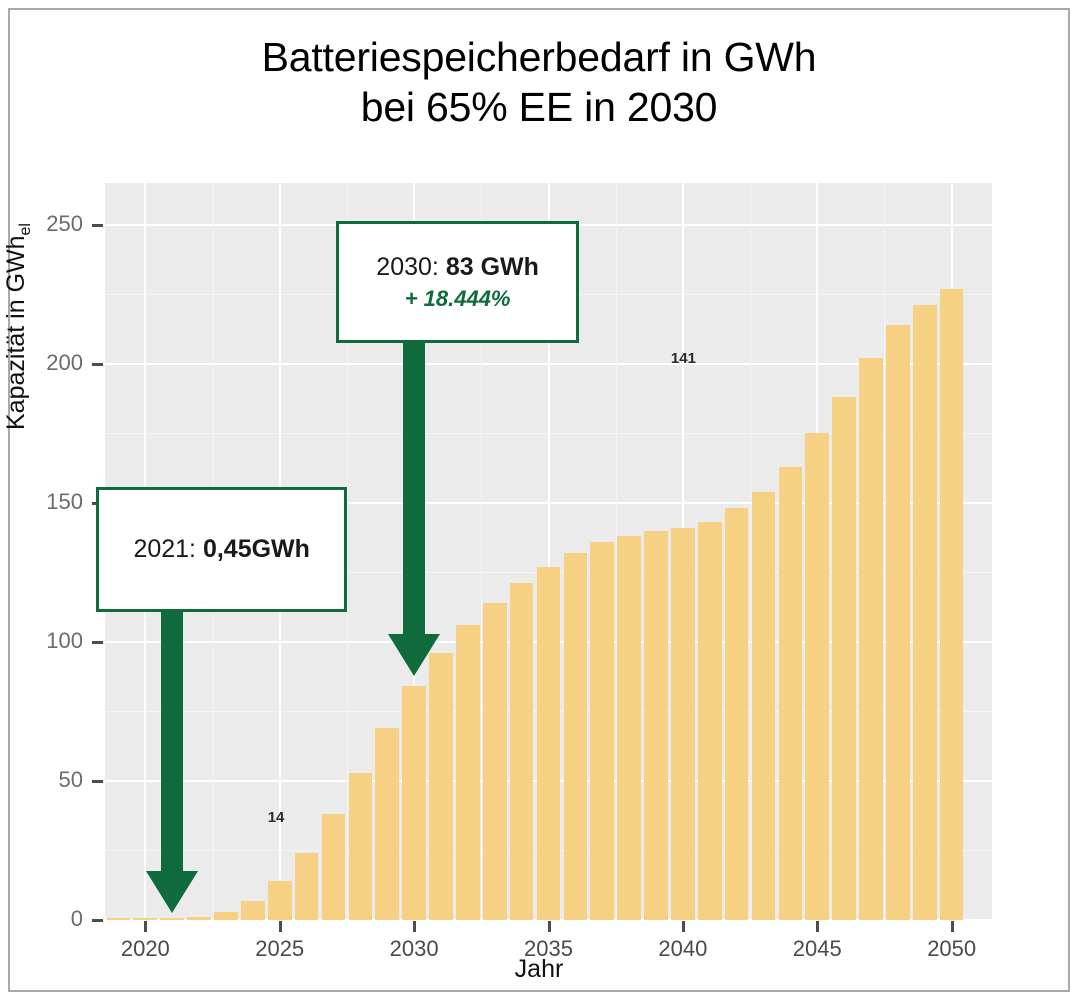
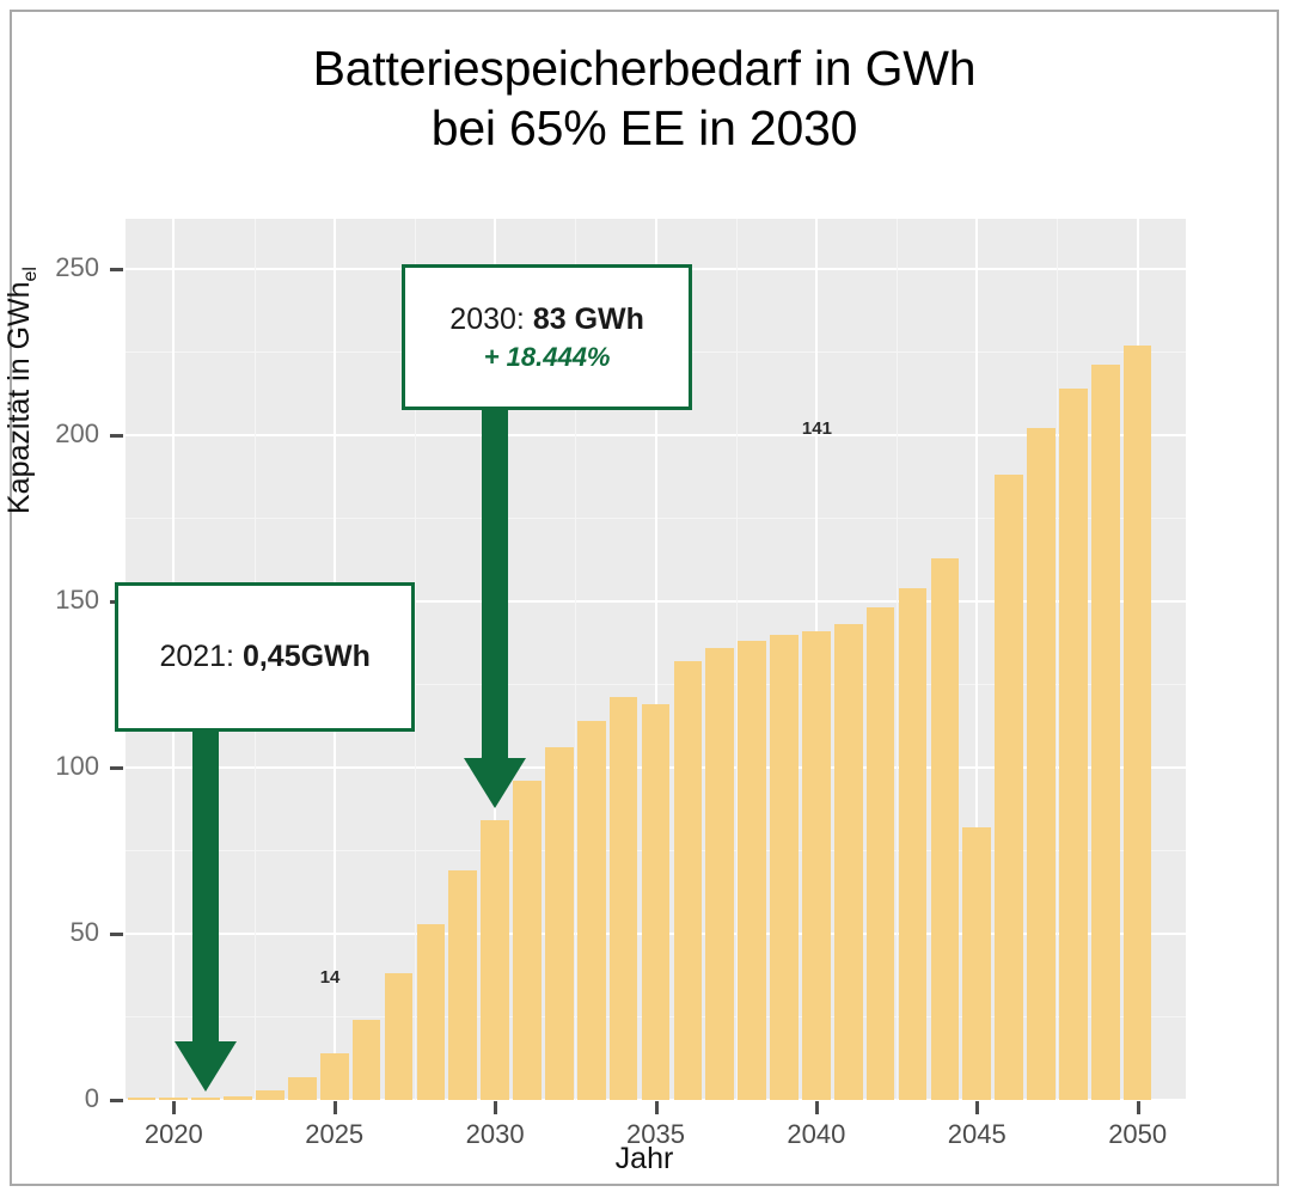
2035: 127 -> 119
2045: 175 -> 82
